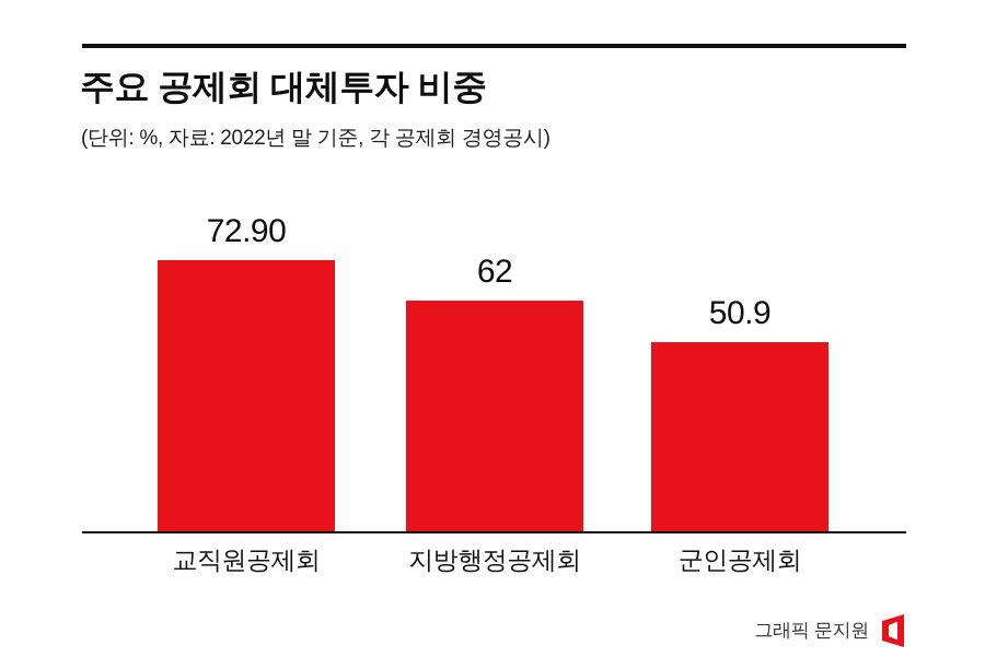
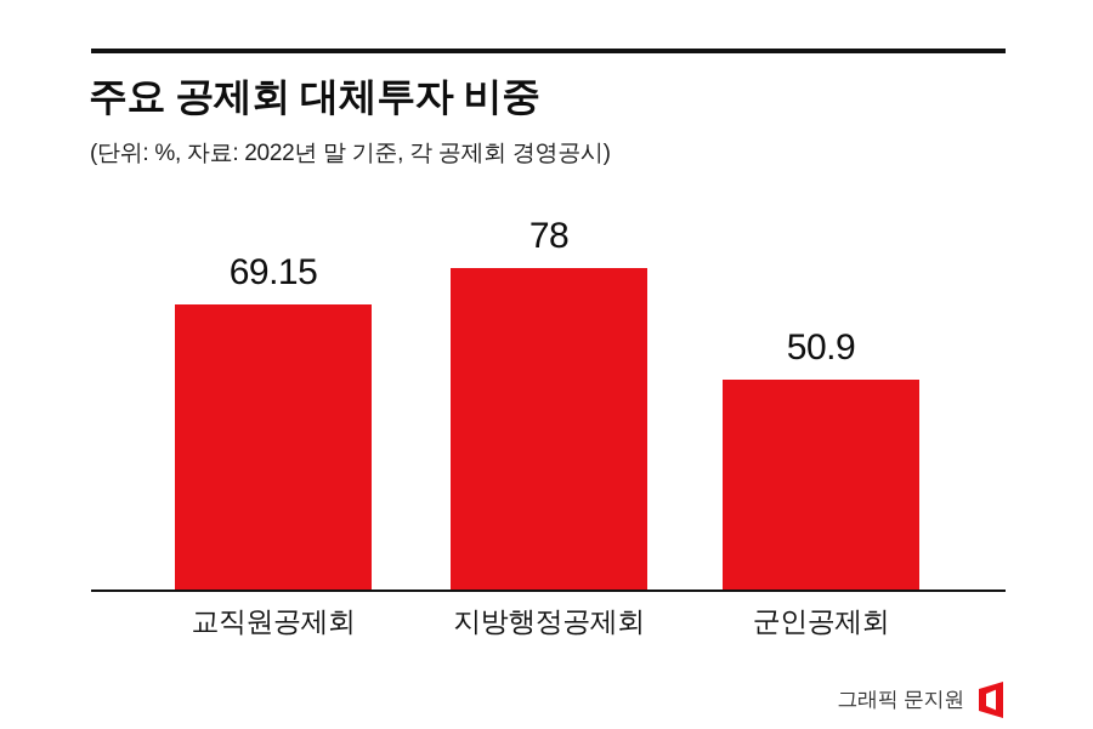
교직원공제회: 72.90 -> 69.15
지방행정공제회: 62 -> 78
